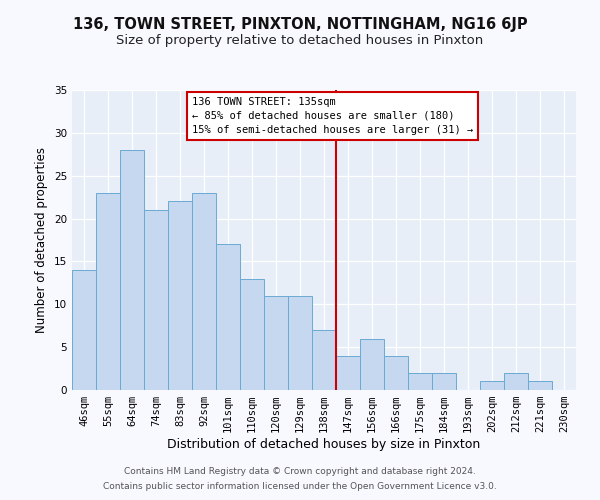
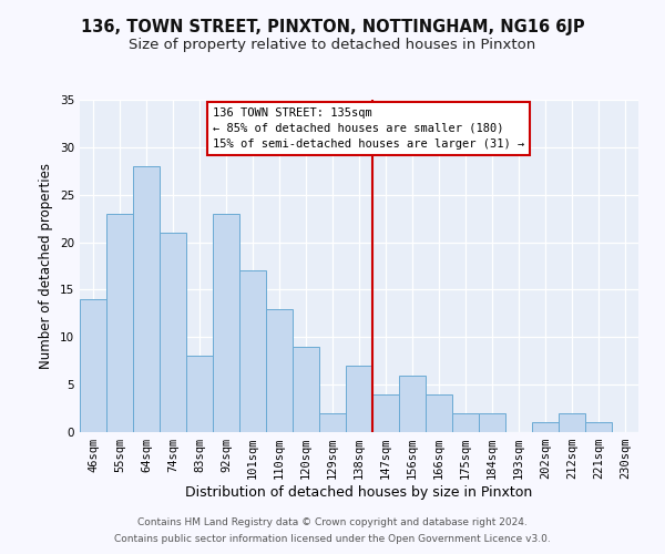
83sqm: 22 -> 8
120sqm: 11 -> 9
129sqm: 11 -> 2
